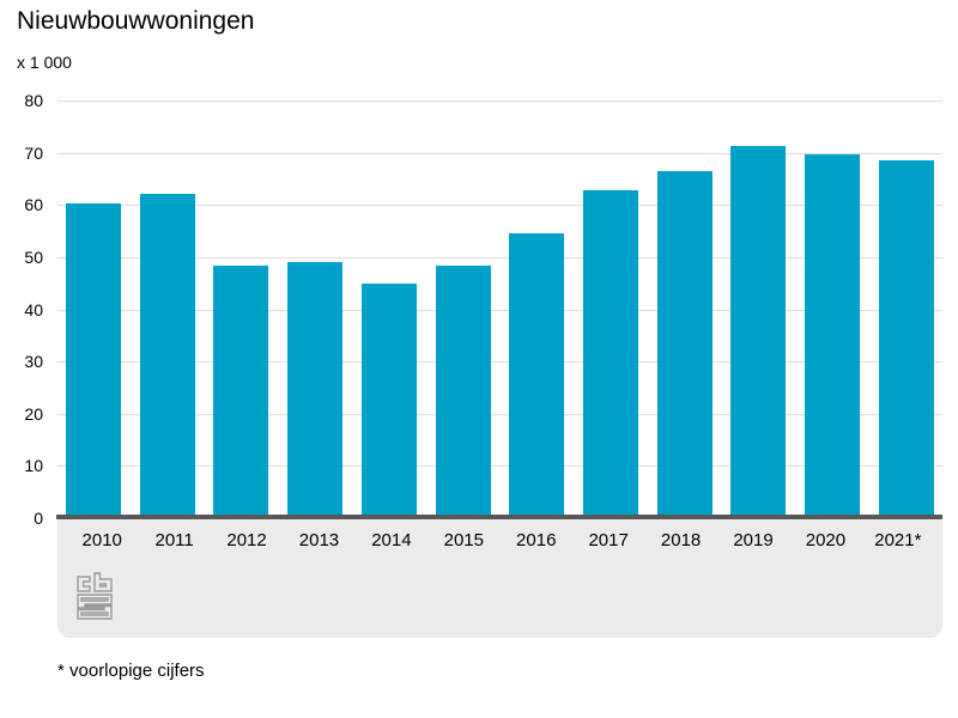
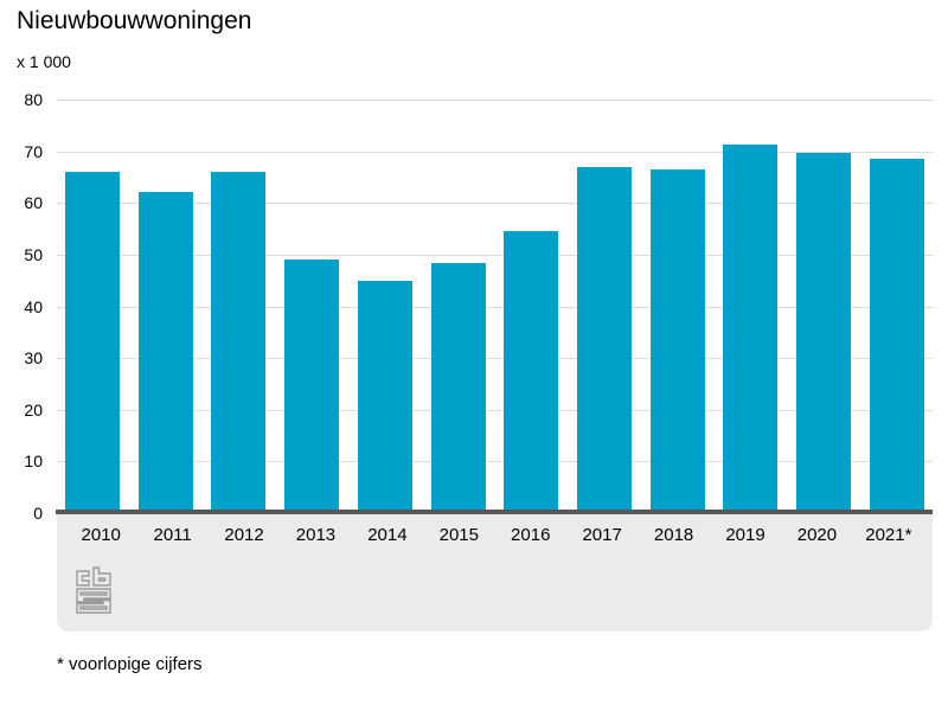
2010: 60 -> 66
2012: 48 -> 66
2017: 63 -> 67
